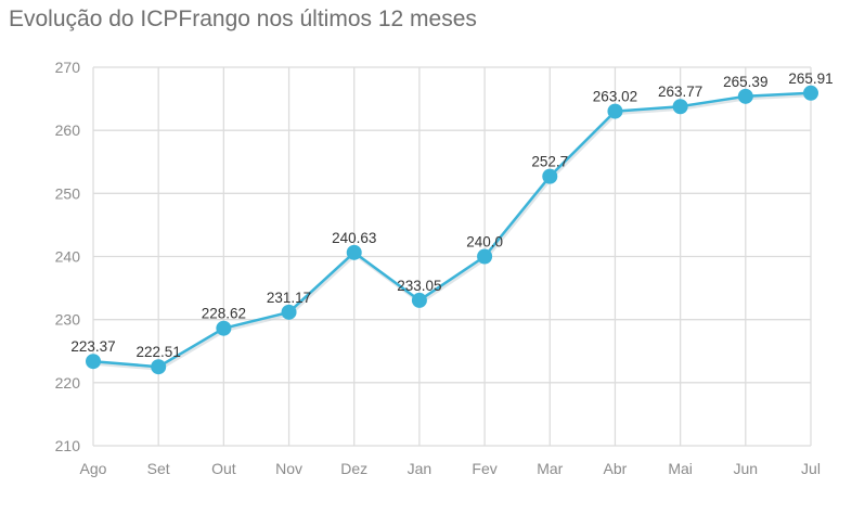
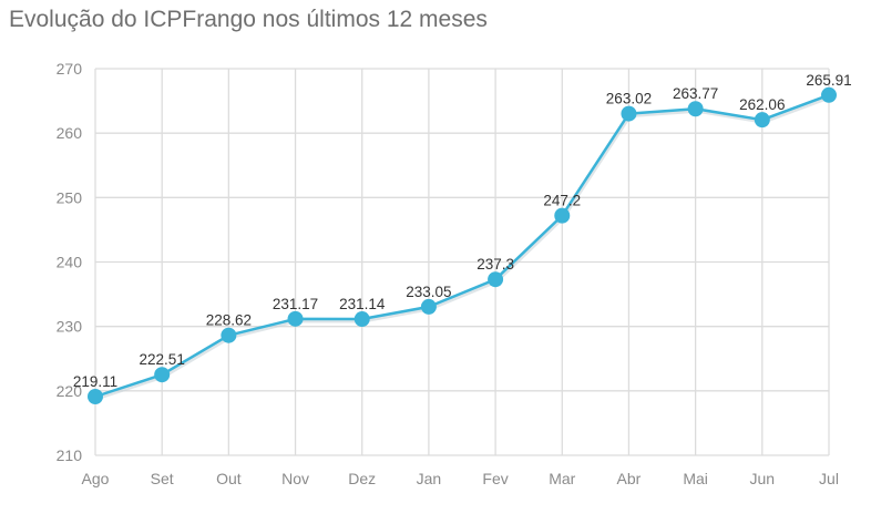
Ago: 223.37 -> 219.11
Dez: 240.63 -> 231.14
Fev: 240.0 -> 237.3
Mar: 252.7 -> 247.2
Jun: 265.39 -> 262.06
